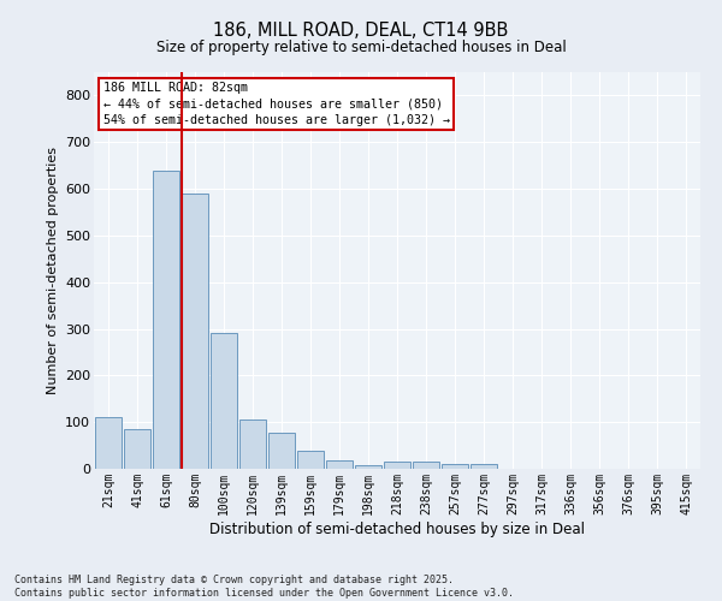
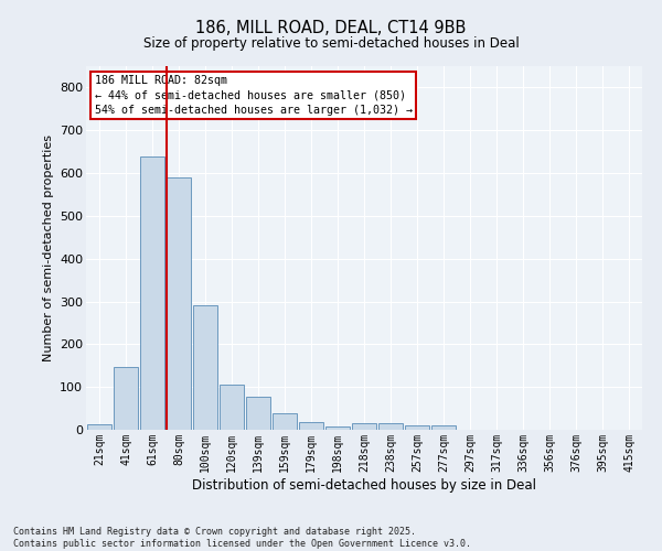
21sqm: 110 -> 12
41sqm: 85 -> 148
